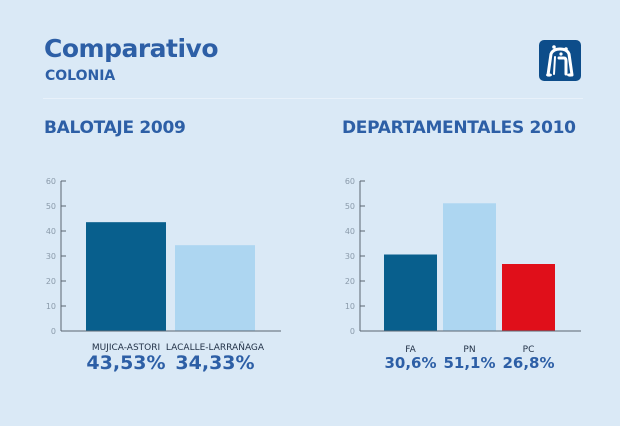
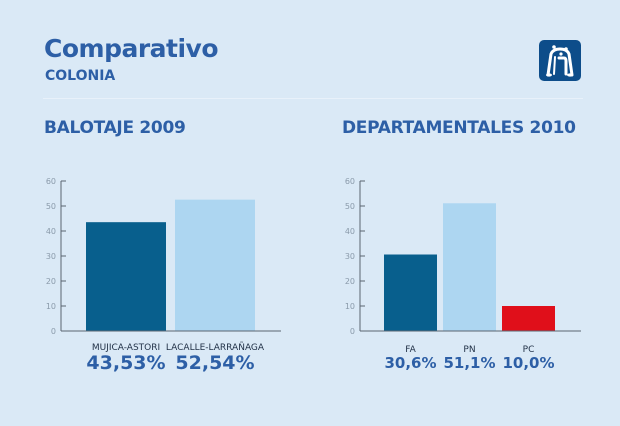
BALOTAJE 2009/LACALLE-LARRAÑAGA: 34,33% -> 52,54%
DEPARTAMENTALES 2010/PC: 26,8% -> 10,0%
